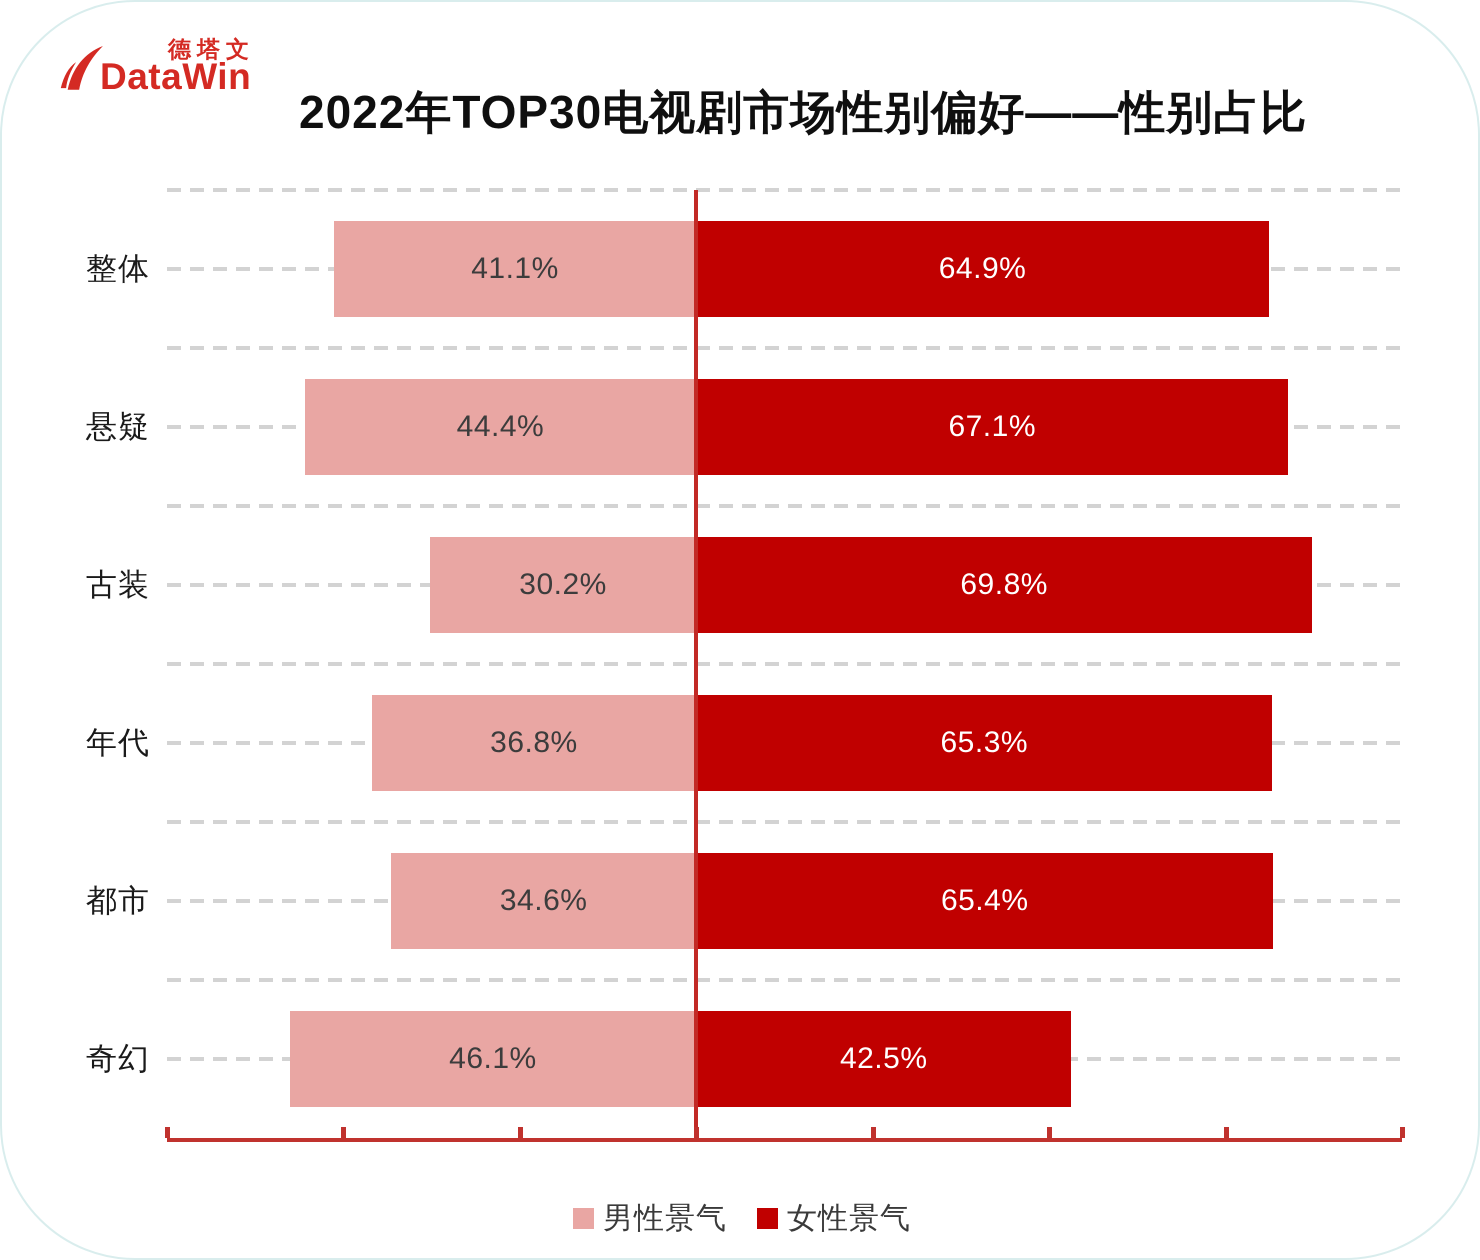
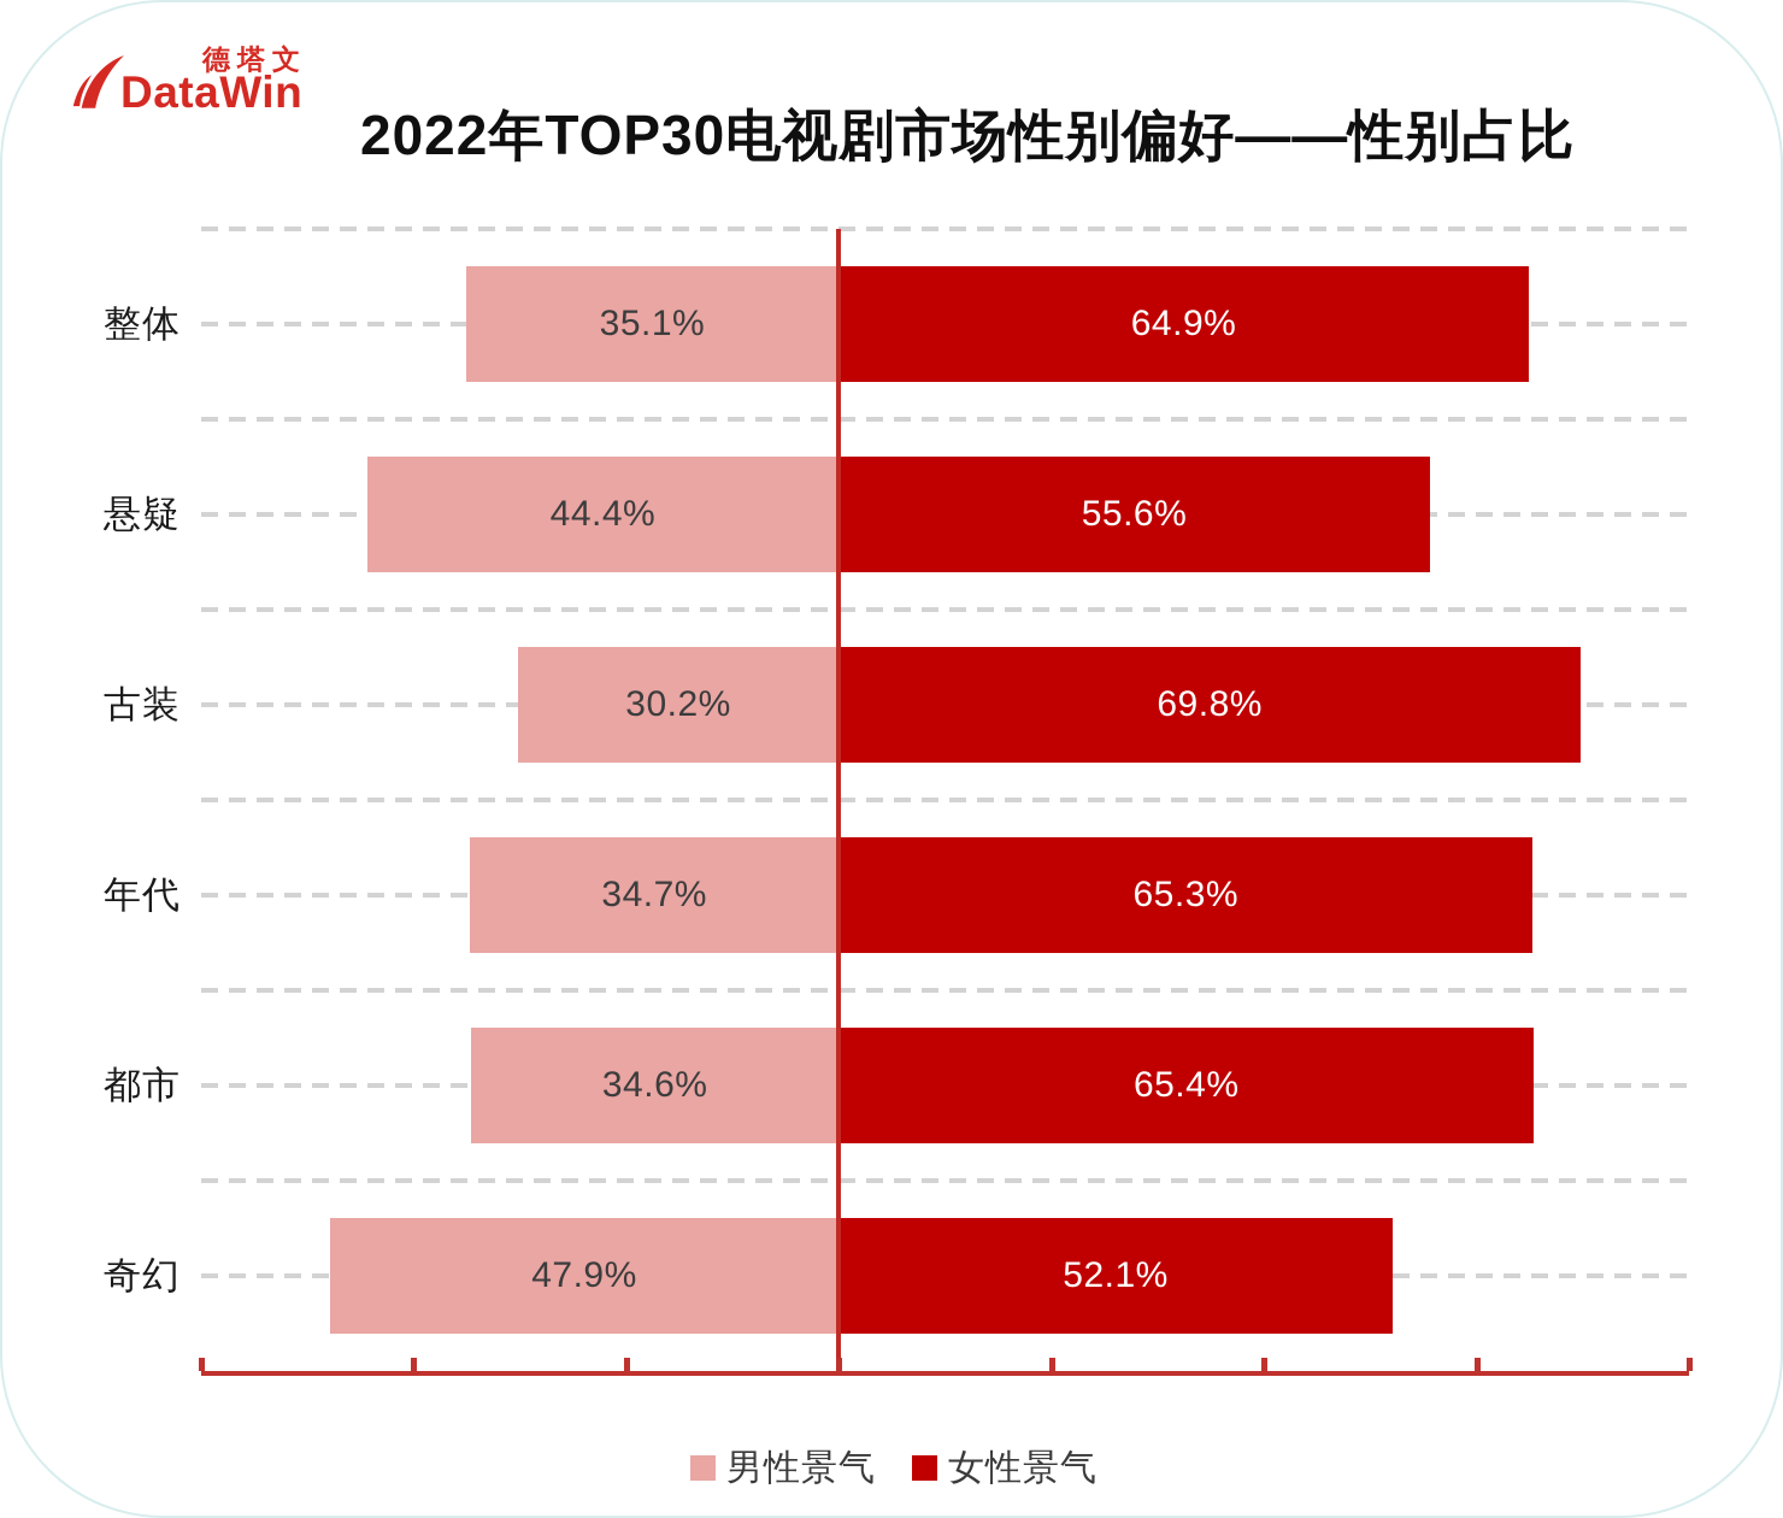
男性景气/整体: 41.1% -> 35.1%
女性景气/悬疑: 67.1% -> 55.6%
男性景气/年代: 36.8% -> 34.7%
男性景气/奇幻: 46.1% -> 47.9%
女性景气/奇幻: 42.5% -> 52.1%
